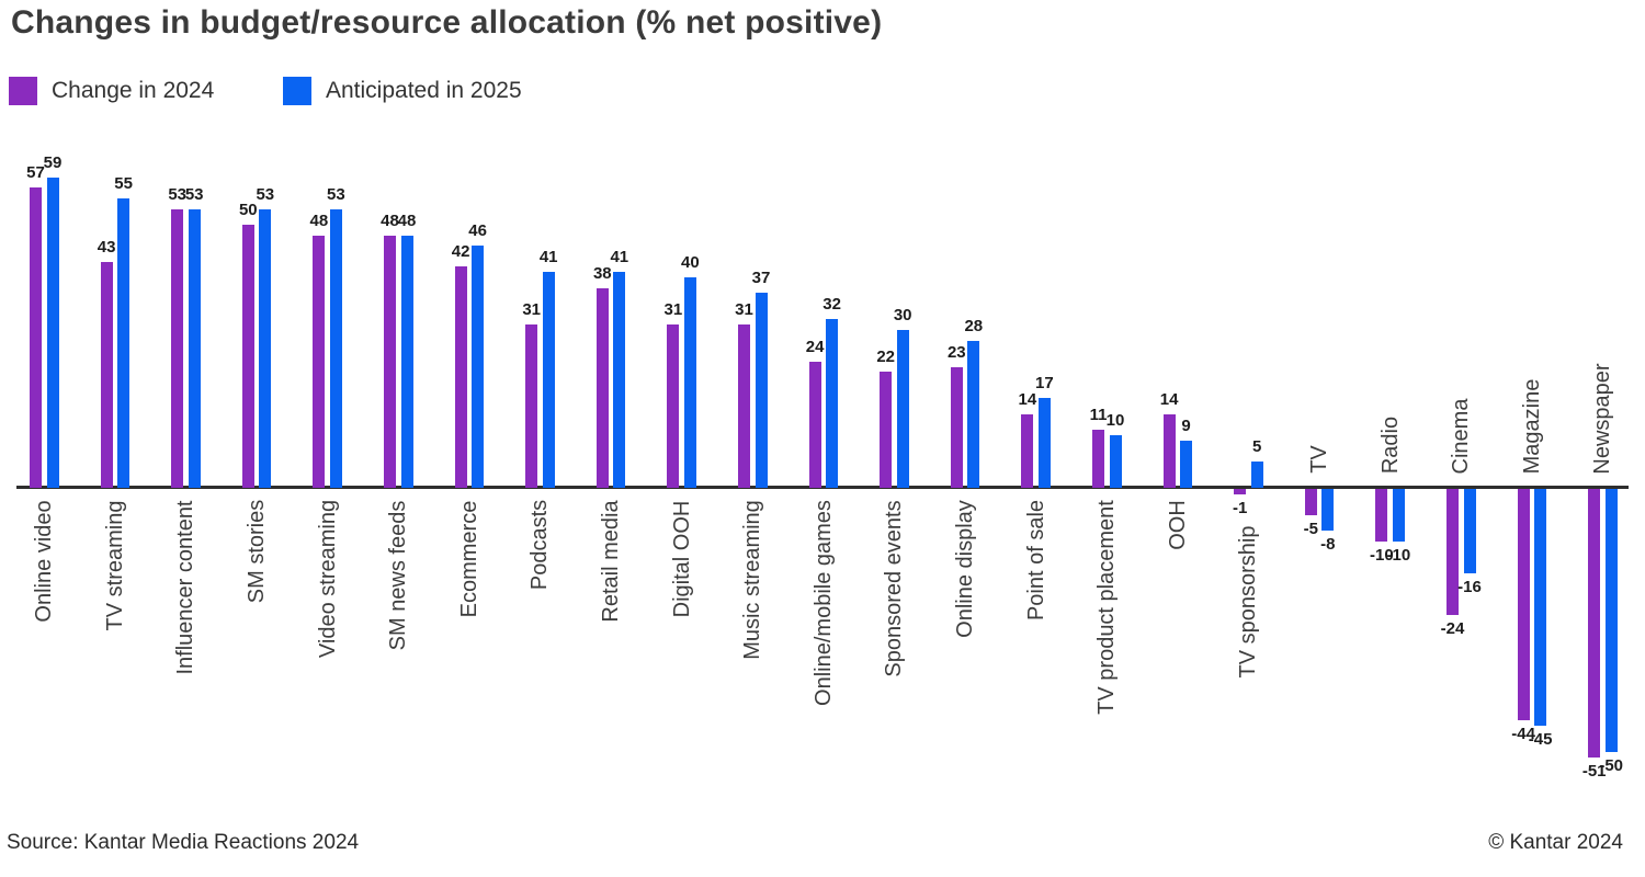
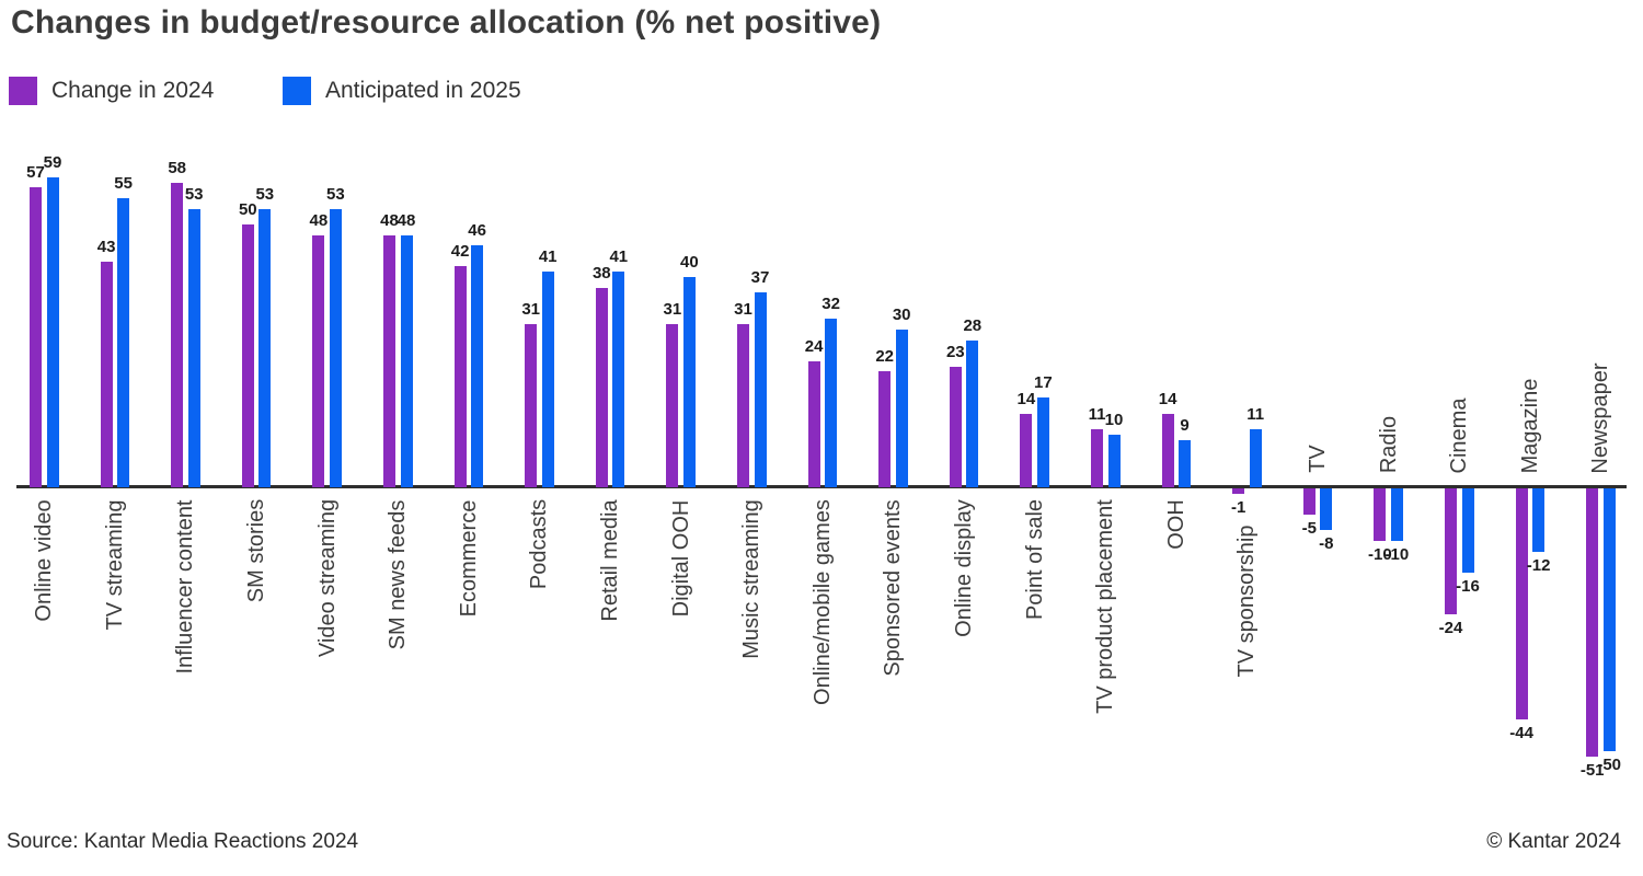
Change in 2024/Influencer content: 53 -> 58
Anticipated in 2025/TV sponsorship: 5 -> 11
Anticipated in 2025/Magazine: -45 -> -12
